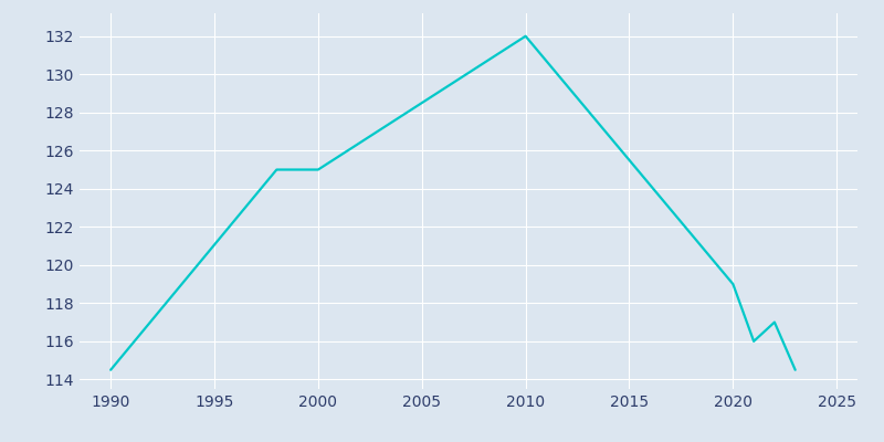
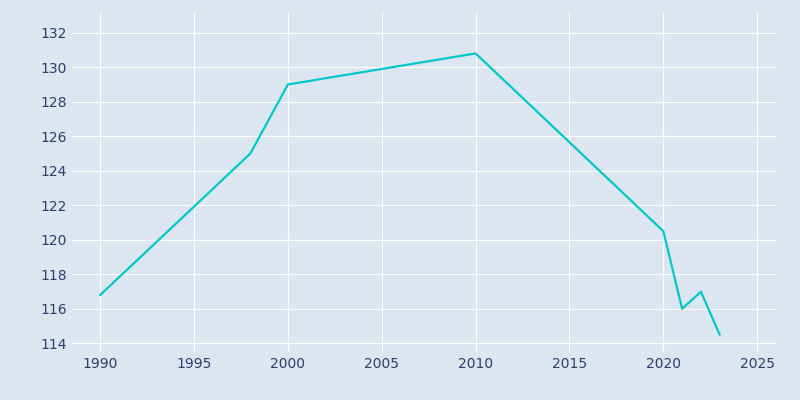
1990: 114.5 -> 116.8
2000: 125.0 -> 129.0
2010: 132.0 -> 130.8
2020: 119.0 -> 120.5
